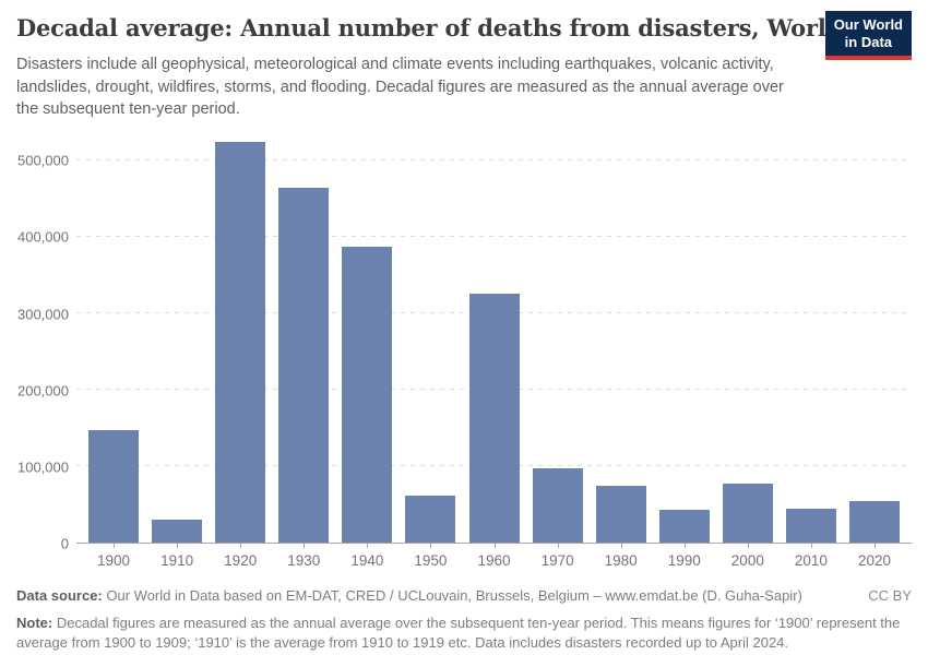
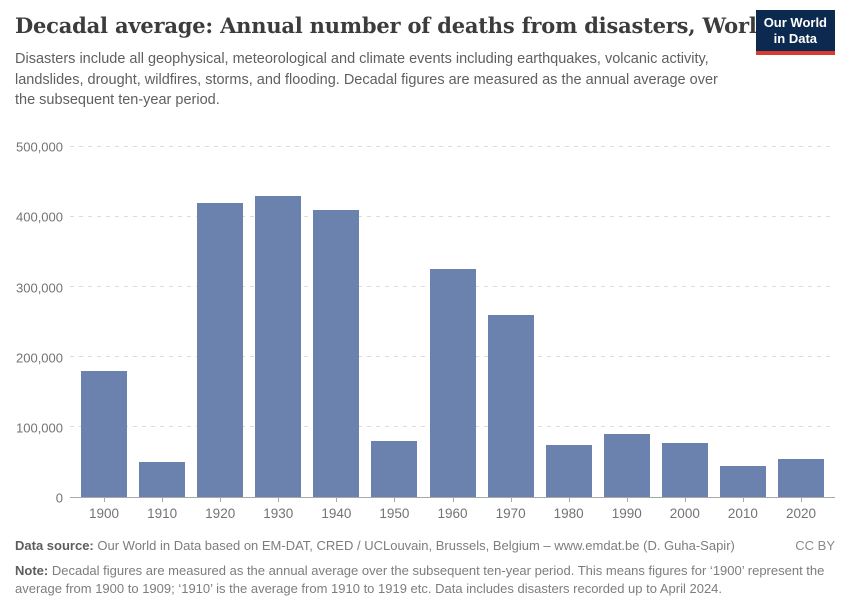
1900: 150000 -> 180000
1910: 30000 -> 50000
1920: 520000 -> 420000
1930: 460000 -> 430000
1940: 390000 -> 410000
1950: 60000 -> 80000
1970: 100000 -> 260000
1990: 40000 -> 90000
